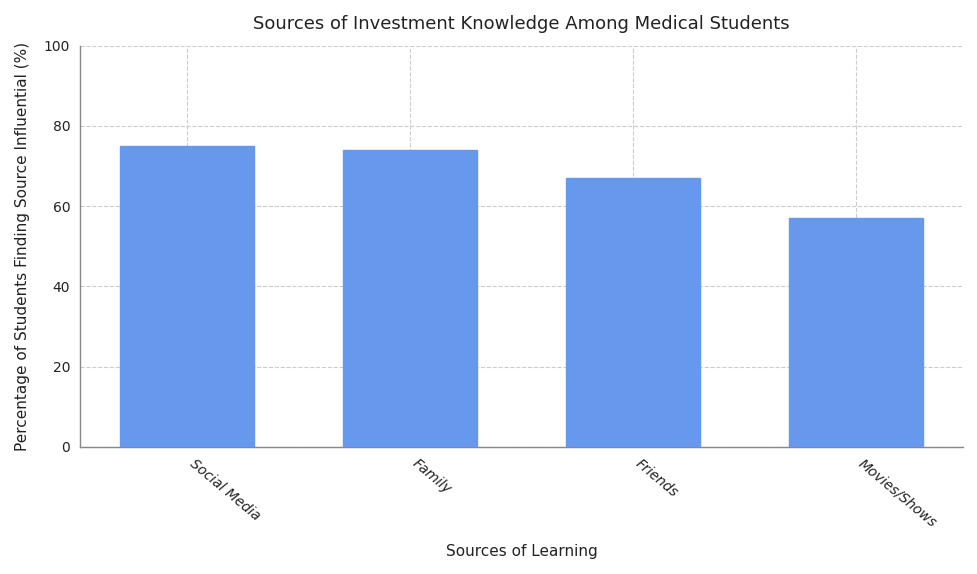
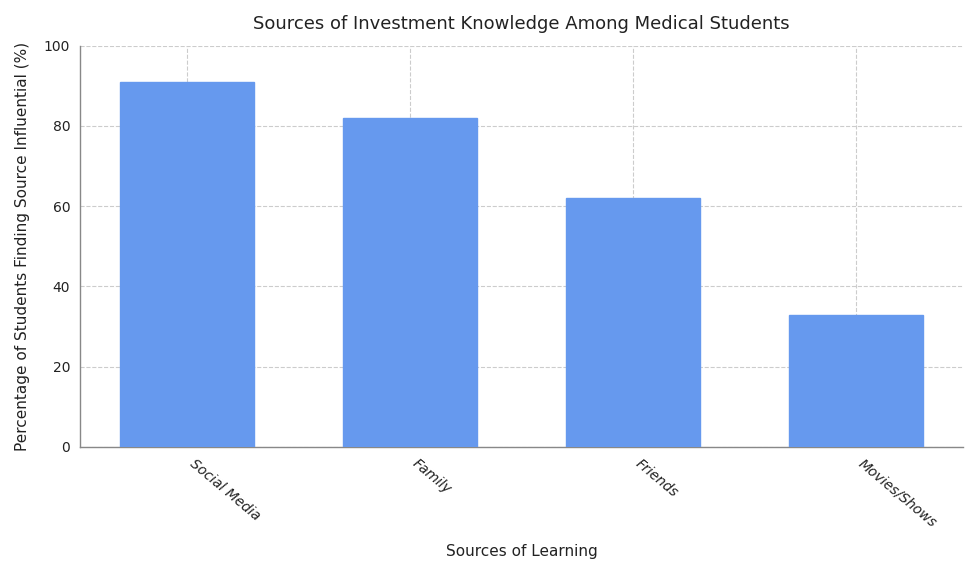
Social Media: 75 -> 91
Family: 74 -> 82
Friends: 67 -> 62
Movies/Shows: 57 -> 33
